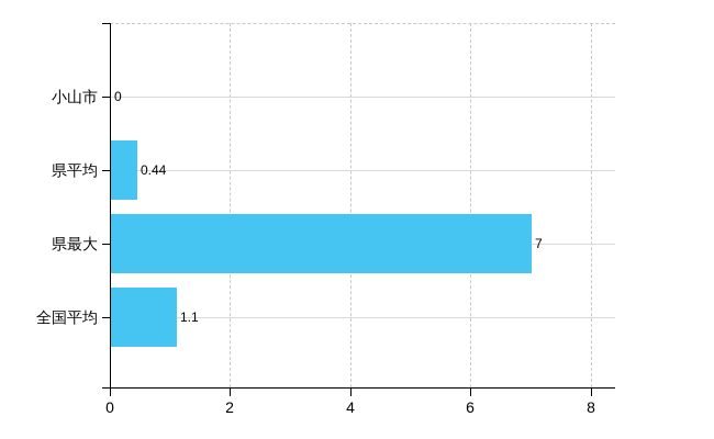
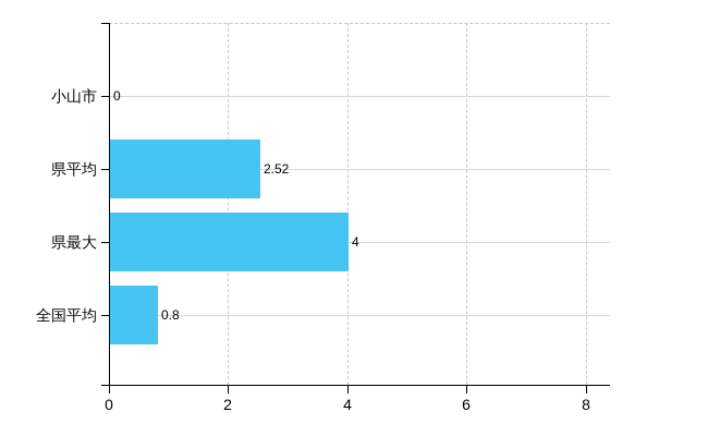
県平均: 0.44 -> 2.52
県最大: 7 -> 4
全国平均: 1.1 -> 0.8
